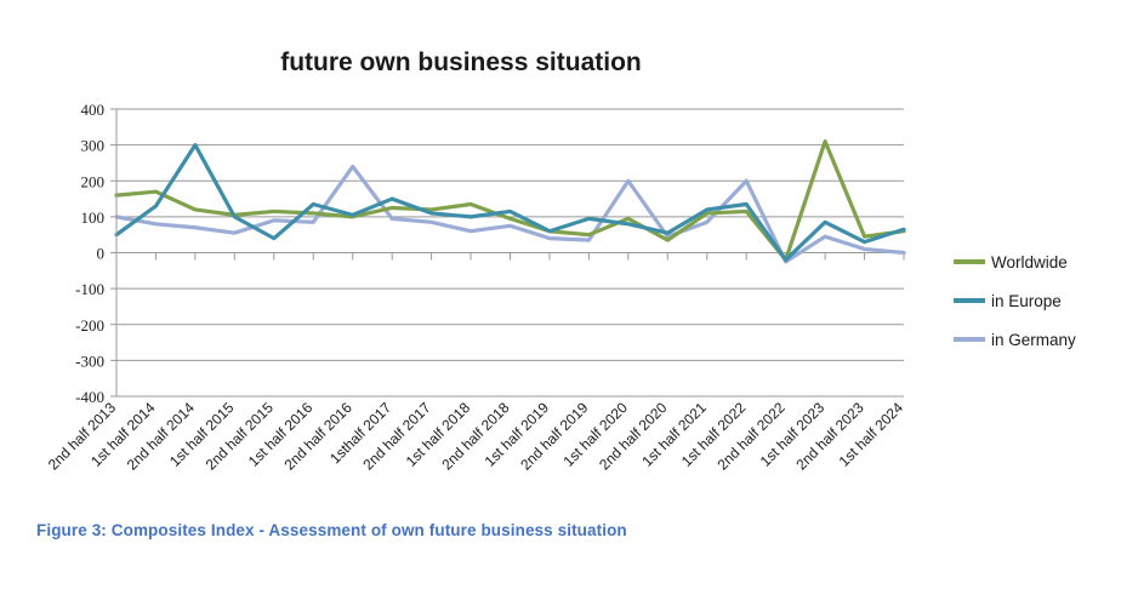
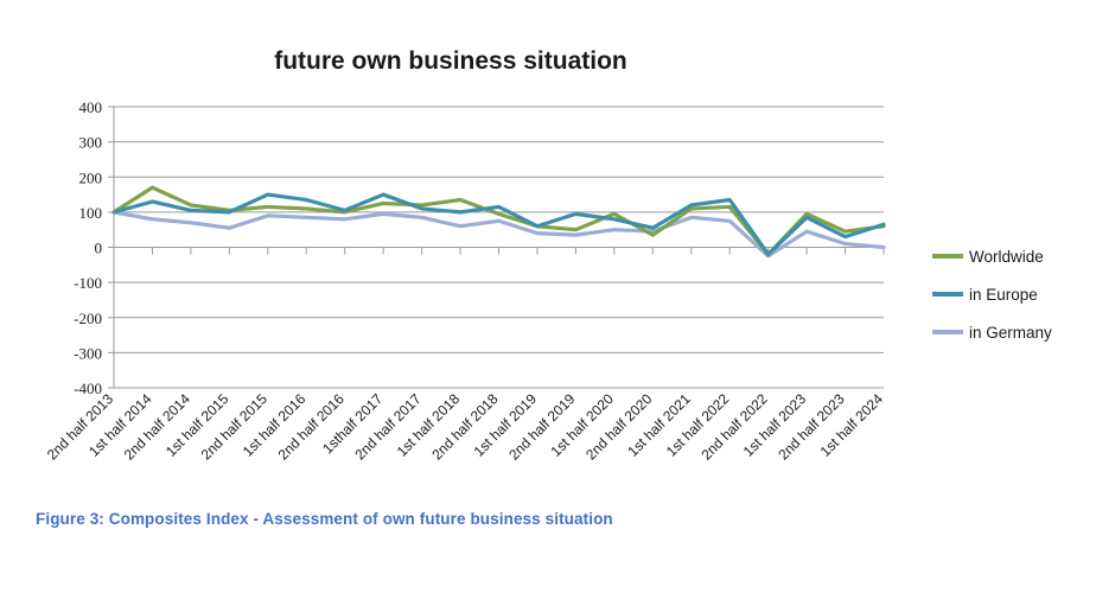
Worldwide/2nd half 2013: 160 -> 100
in Europe/2nd half 2013: 50 -> 100
in Europe/2nd half 2014: 300 -> 100
in Europe/2nd half 2015: 40 -> 150
in Germany/2nd half 2016: 240 -> 80
in Germany/1st half 2020: 200 -> 50
in Germany/1st half 2022: 200 -> 80
Worldwide/1st half 2023: 310 -> 100
